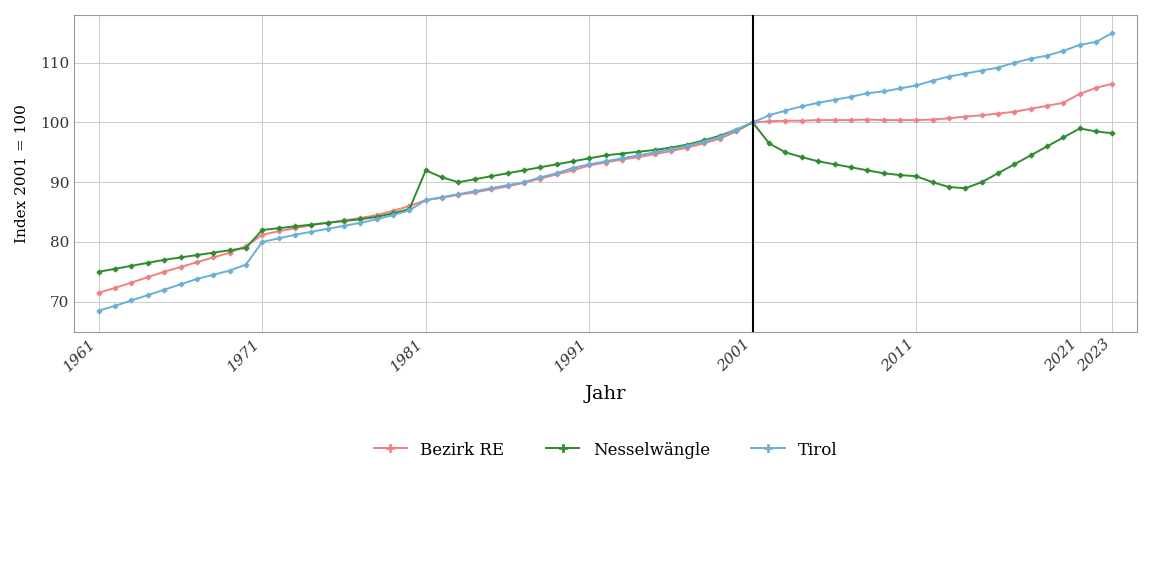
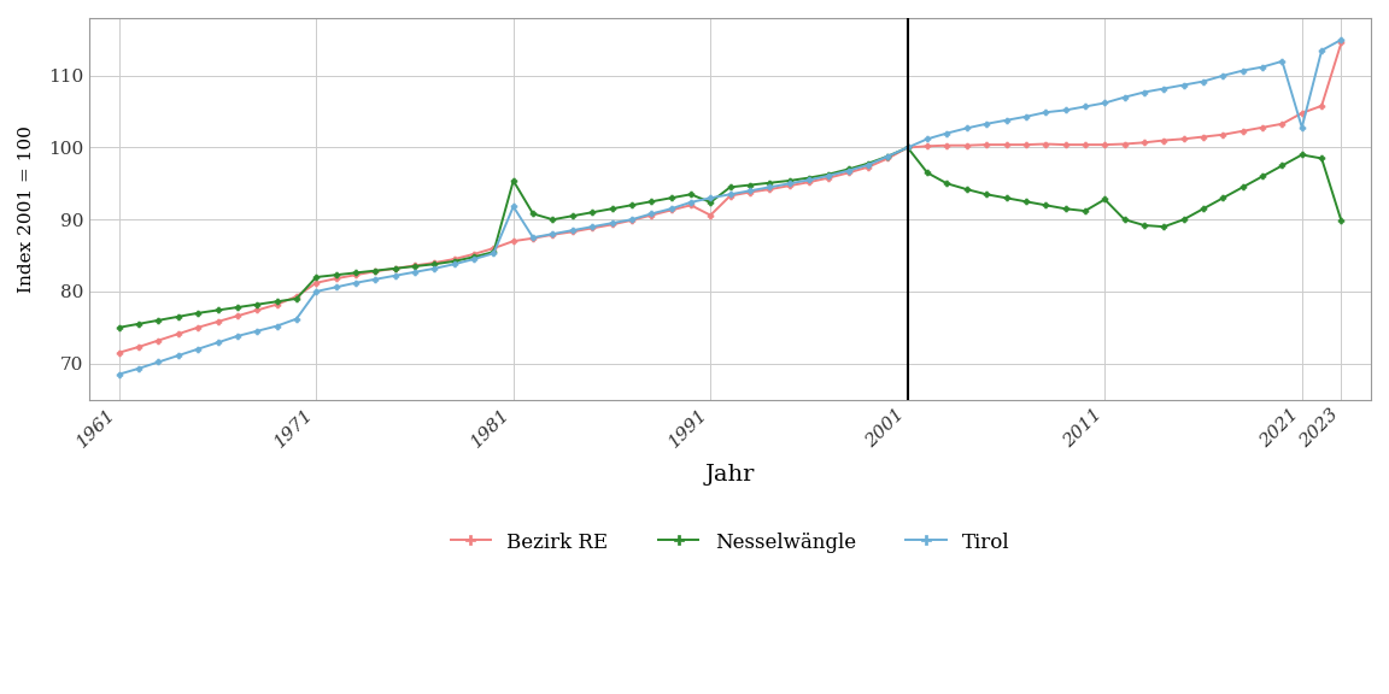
Nesselwängle/1981: 92.0 -> 95.4
Tirol/1981: 87.0 -> 91.8
Bezirk RE/1991: 92.8 -> 90.6
Nesselwängle/1991: 94.0 -> 92.4
Nesselwängle/2011: 91.0 -> 92.8
Tirol/2021: 113.0 -> 102.8
Bezirk RE/2023: 106.5 -> 114.6
Nesselwängle/2023: 98.2 -> 89.8
